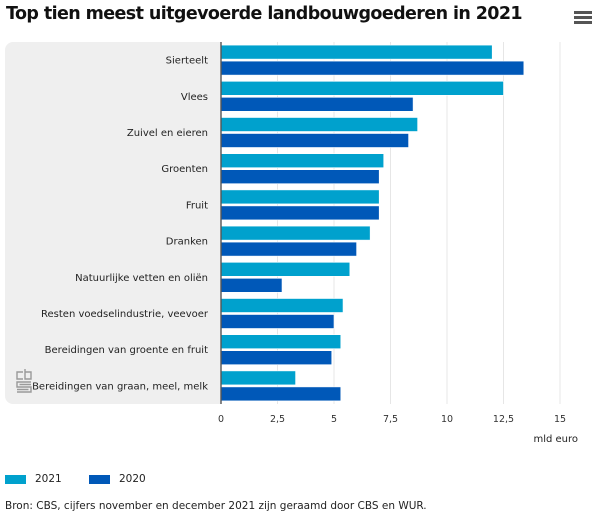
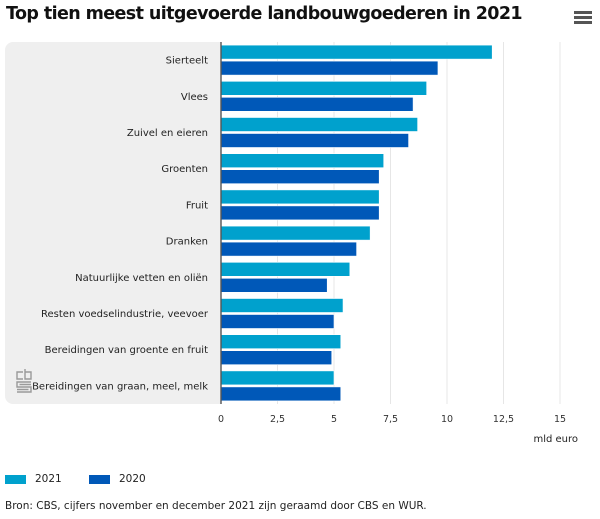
2020/Sierteelt: 13.4 -> 9.6
2021/Vlees: 12.5 -> 9.1
2020/Natuurlijke vetten en oliën: 2.7 -> 4.7
2021/Bereidingen van graan, meel, melk: 3.3 -> 5.0
